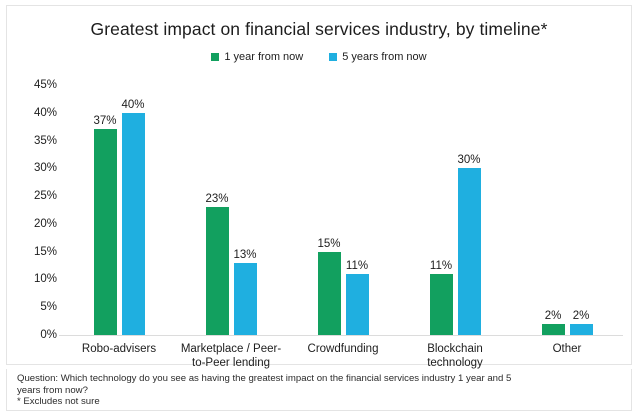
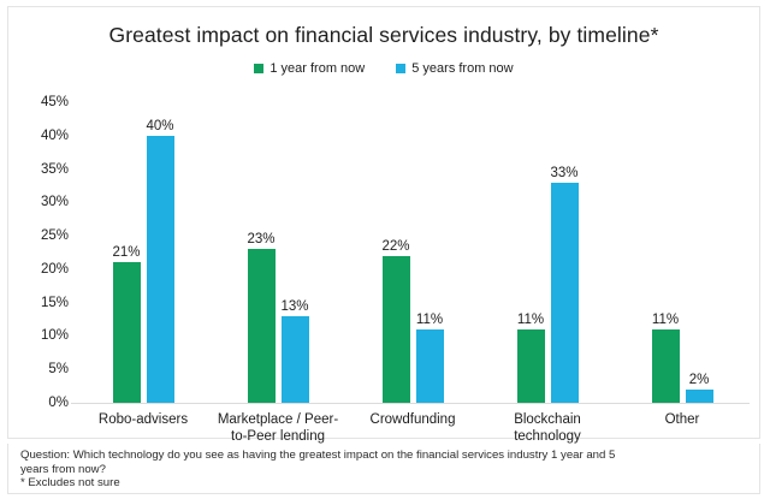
1 year from now/Robo-advisers: 37% -> 21%
1 year from now/Crowdfunding: 15% -> 22%
5 years from now/Blockchain technology: 30% -> 33%
1 year from now/Other: 2% -> 11%
